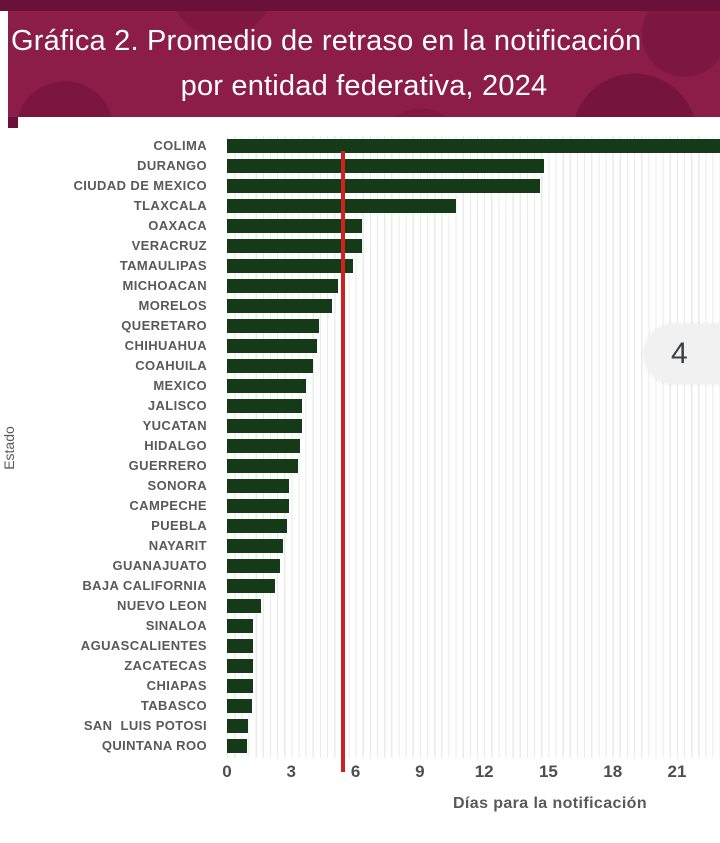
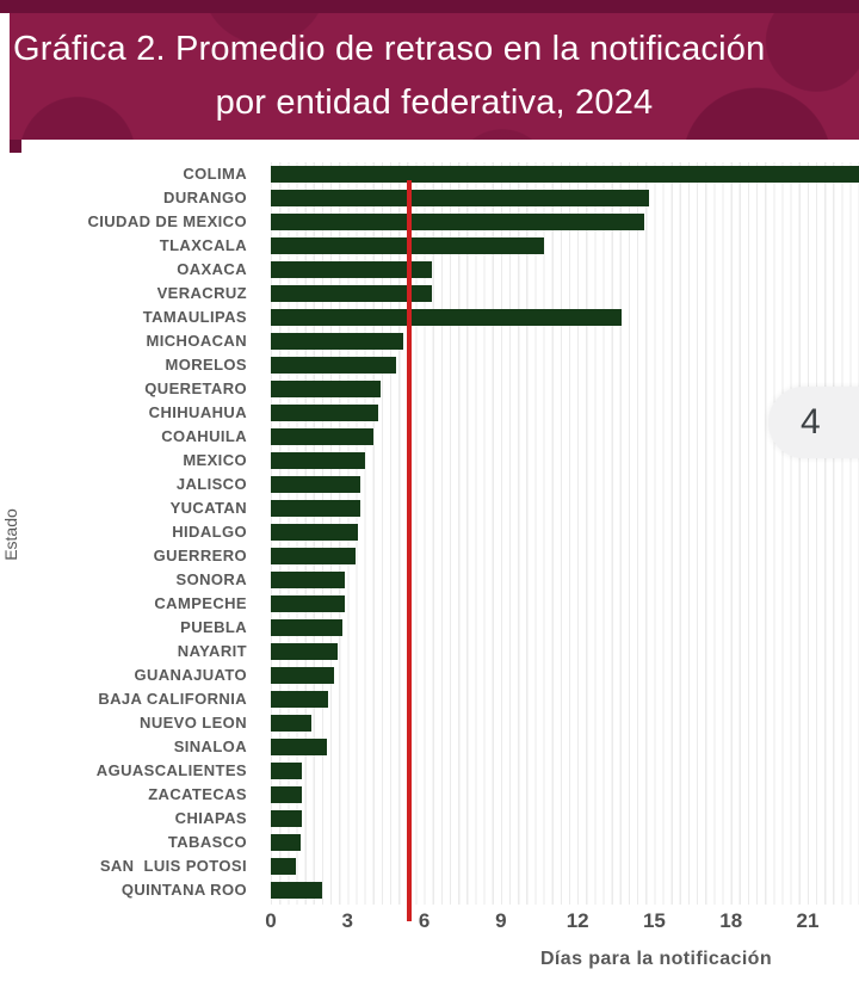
TAMAULIPAS: 5.9 -> 13.7
SINALOA: 1.2 -> 2.2
QUINTANA ROO: 0.9 -> 2.0
